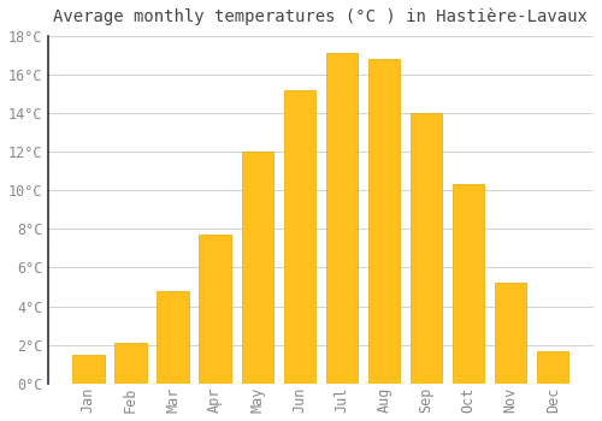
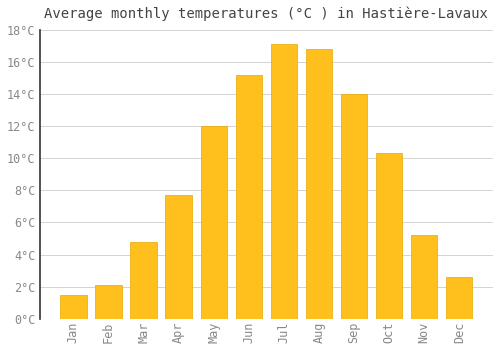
Dec: 1.7°C -> 2.6°C
